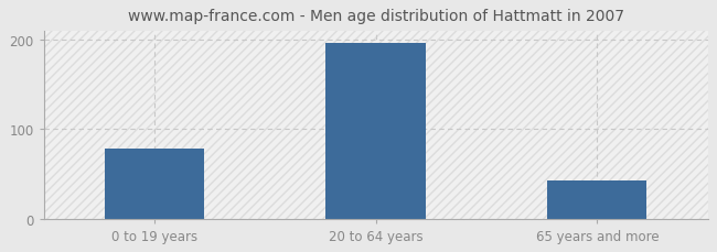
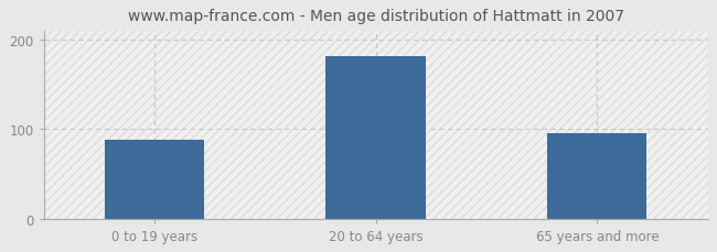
0 to 19 years: 78 -> 88
20 to 64 years: 196 -> 182
65 years and more: 43 -> 96
